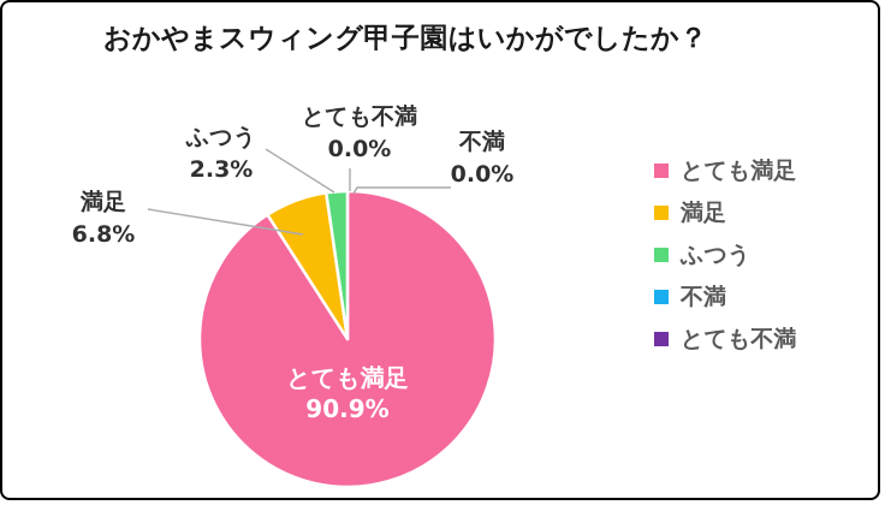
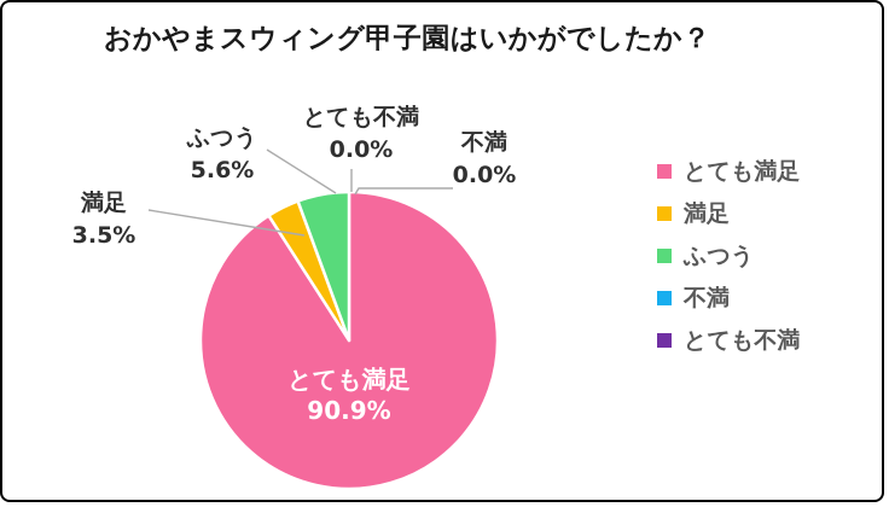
満足: 6.8% -> 3.5%
ふつう: 2.3% -> 5.6%
